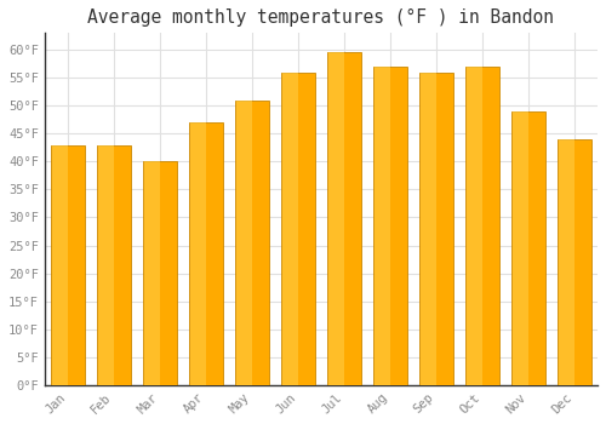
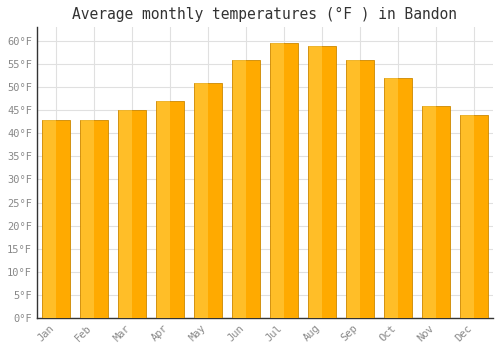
Mar: 40.0°F -> 45.0°F
Aug: 57.0°F -> 59.0°F
Oct: 57.0°F -> 52.0°F
Nov: 49.0°F -> 46.0°F
